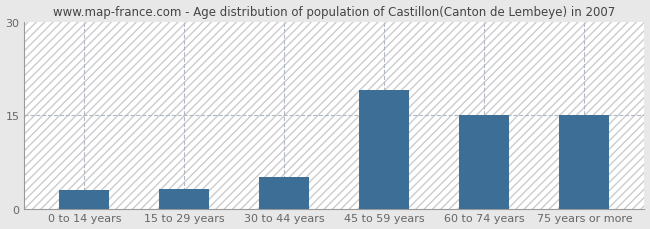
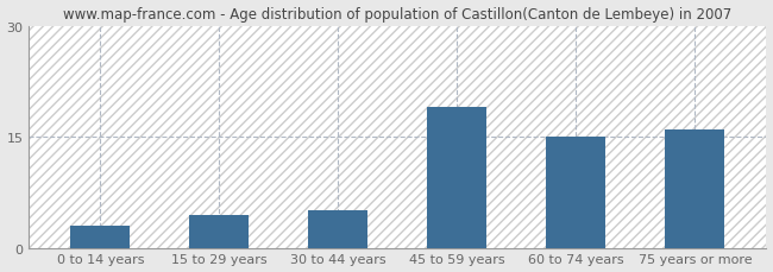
15 to 29 years: 3.2 -> 4.5
75 years or more: 15.0 -> 16.0
